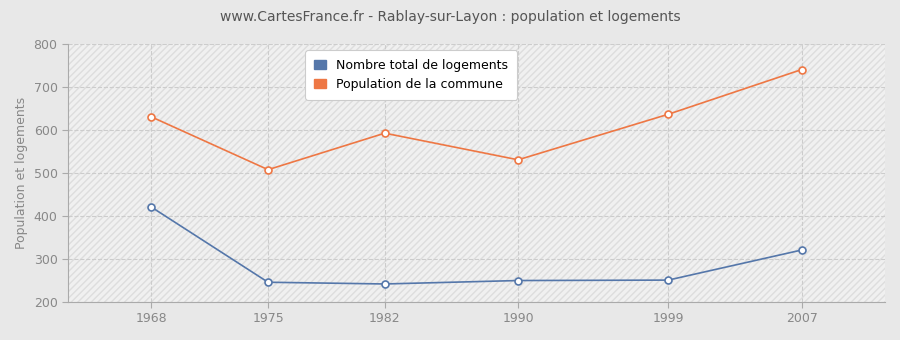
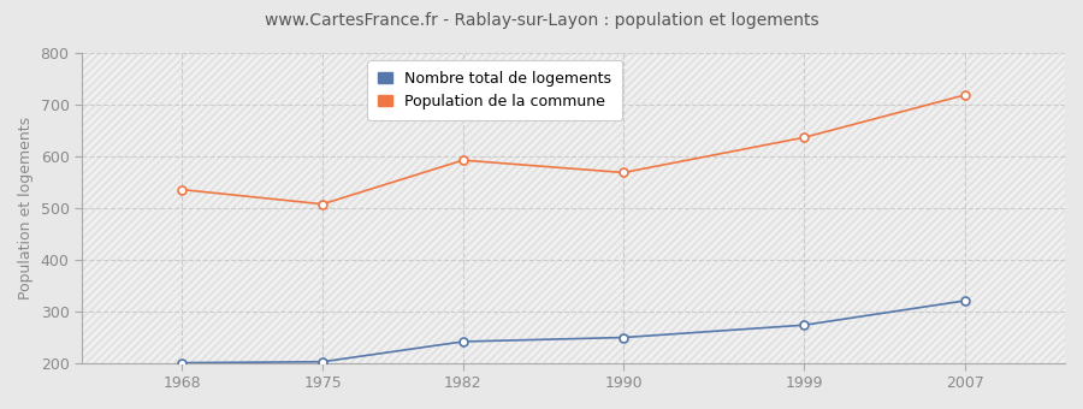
Nombre total de logements/1968: 420 -> 200
Population de la commune/1968: 630 -> 535
Nombre total de logements/1975: 245 -> 202
Population de la commune/1990: 530 -> 568
Nombre total de logements/1999: 250 -> 273
Population de la commune/2007: 740 -> 718
